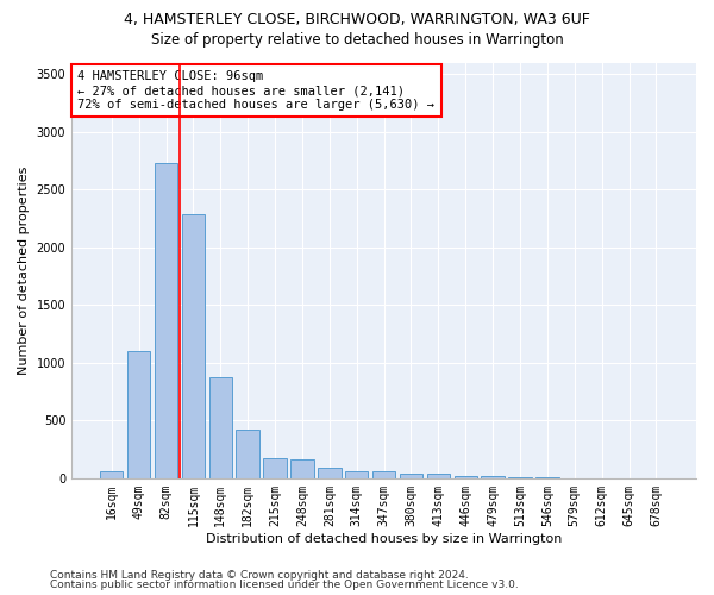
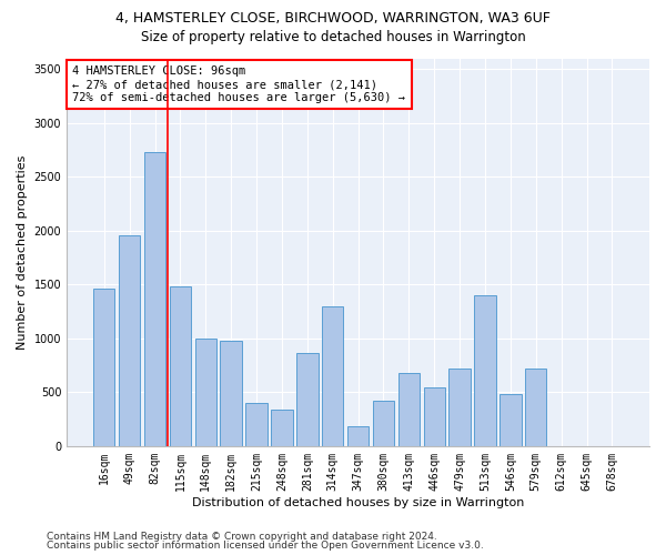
16sqm: 60 -> 1460
49sqm: 1100 -> 1960
115sqm: 2290 -> 1480
148sqm: 880 -> 1000
182sqm: 420 -> 980
215sqm: 170 -> 400
248sqm: 160 -> 340
281sqm: 100 -> 860
314sqm: 60 -> 1300
347sqm: 60 -> 180
380sqm: 40 -> 420
413sqm: 40 -> 680
446sqm: 20 -> 540
479sqm: 20 -> 720
513sqm: 0 -> 1400
546sqm: 0 -> 480
579sqm: 0 -> 720
